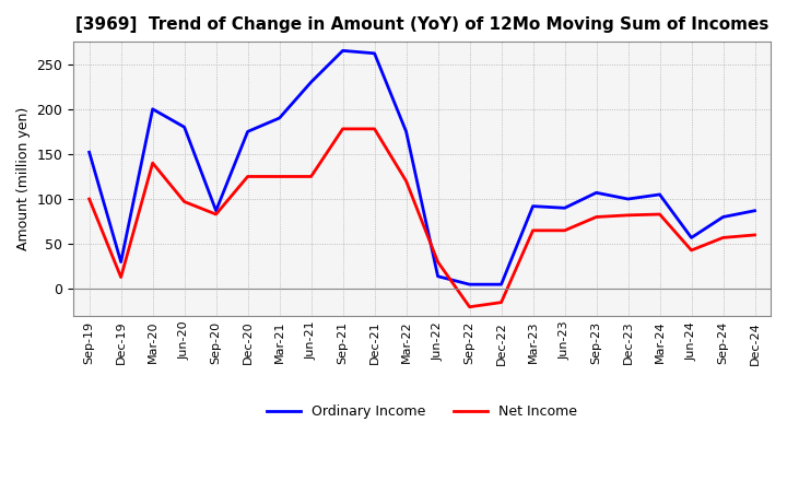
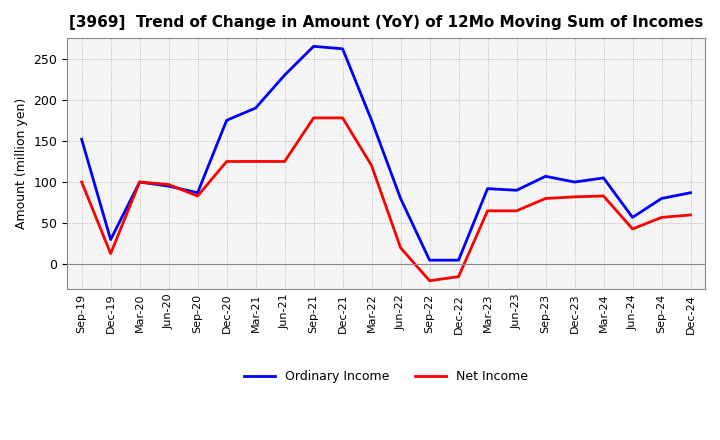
Ordinary Income/Mar-20: 200 -> 100
Net Income/Mar-20: 140 -> 100
Ordinary Income/Jun-20: 180 -> 95
Ordinary Income/Jun-22: 14 -> 80
Net Income/Jun-22: 30 -> 20
